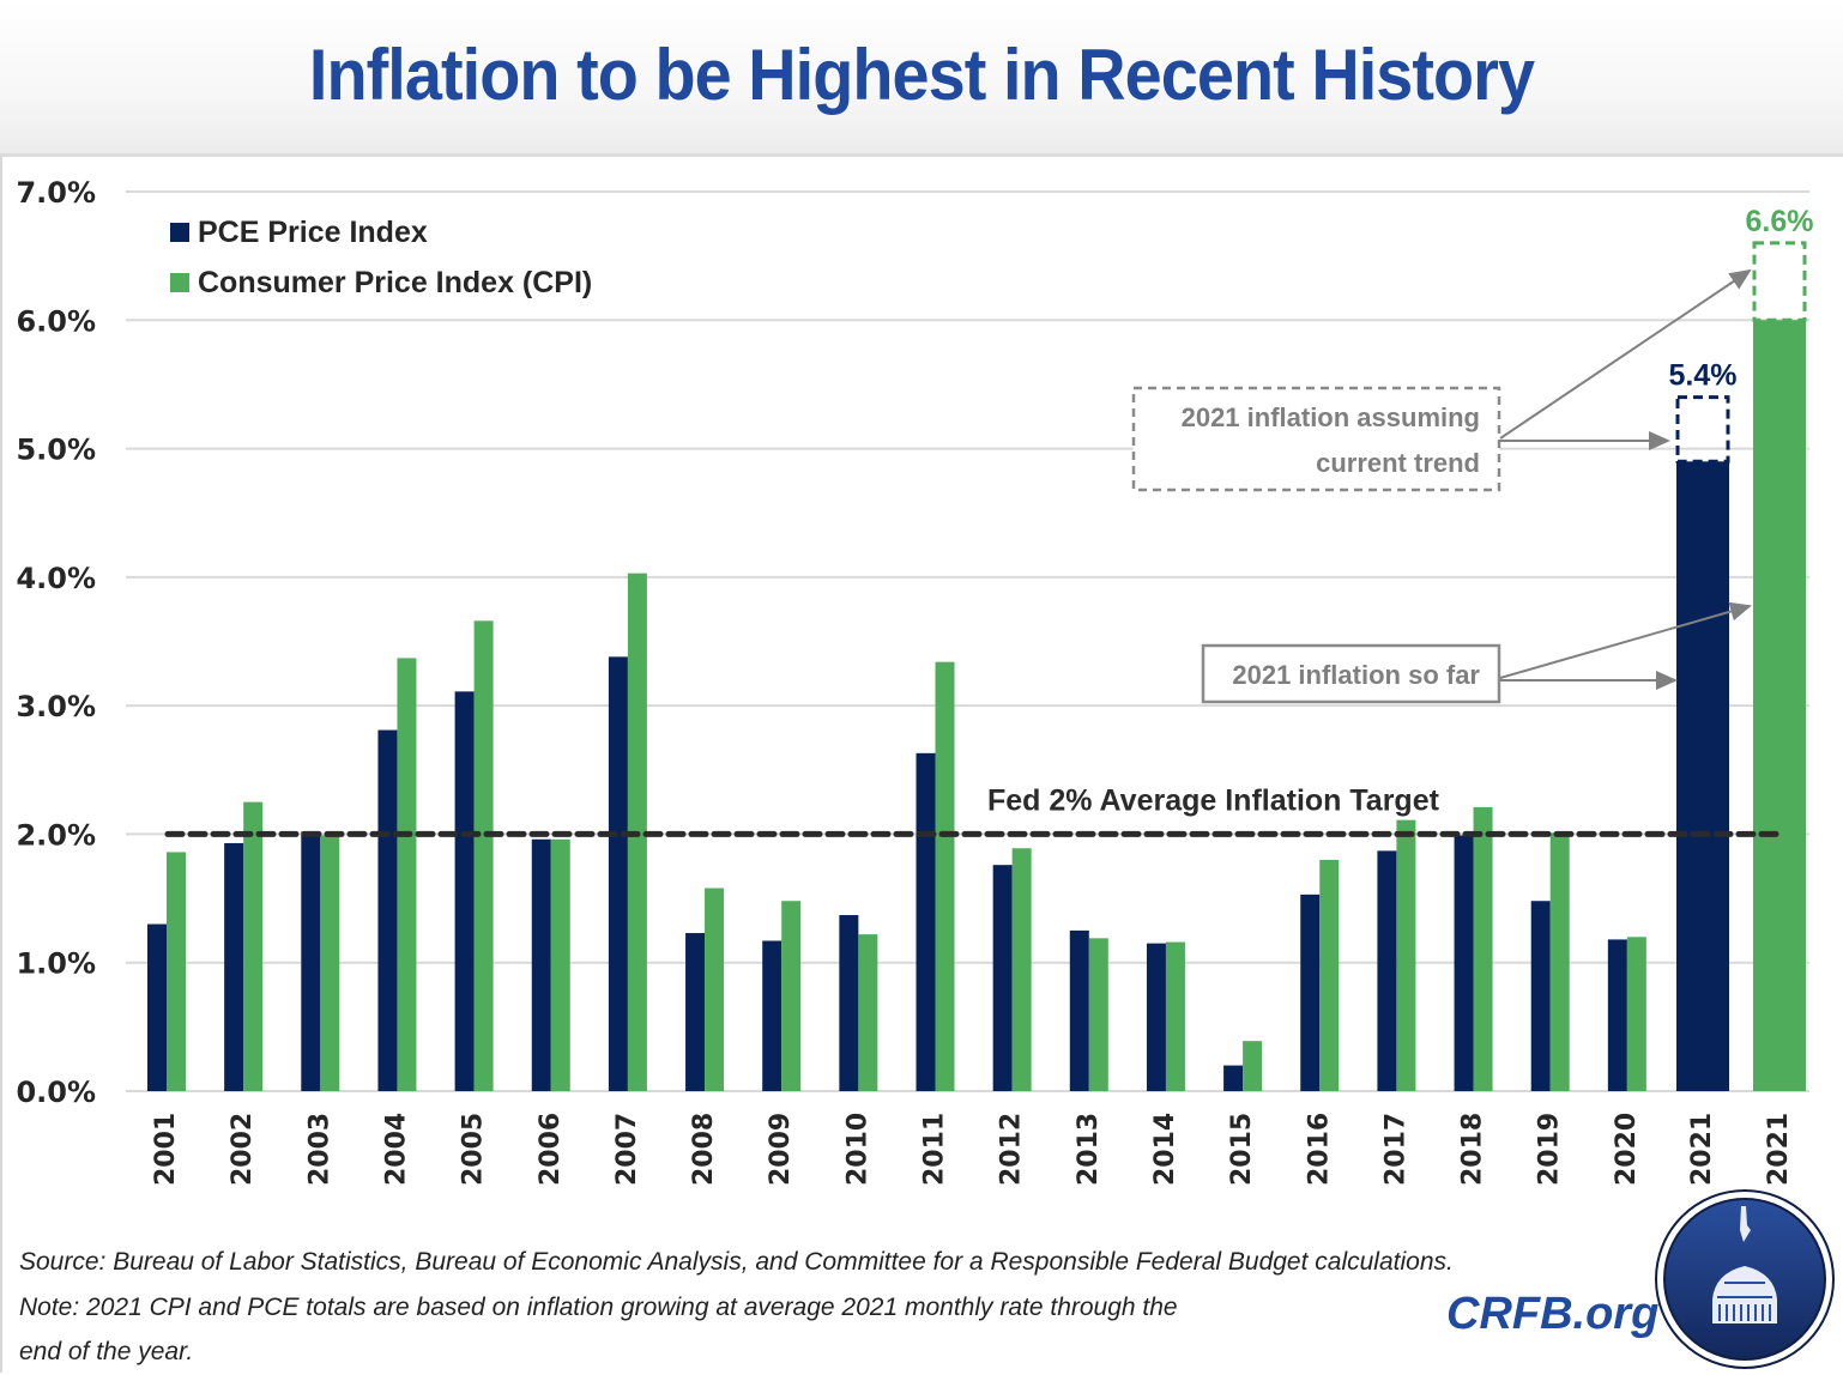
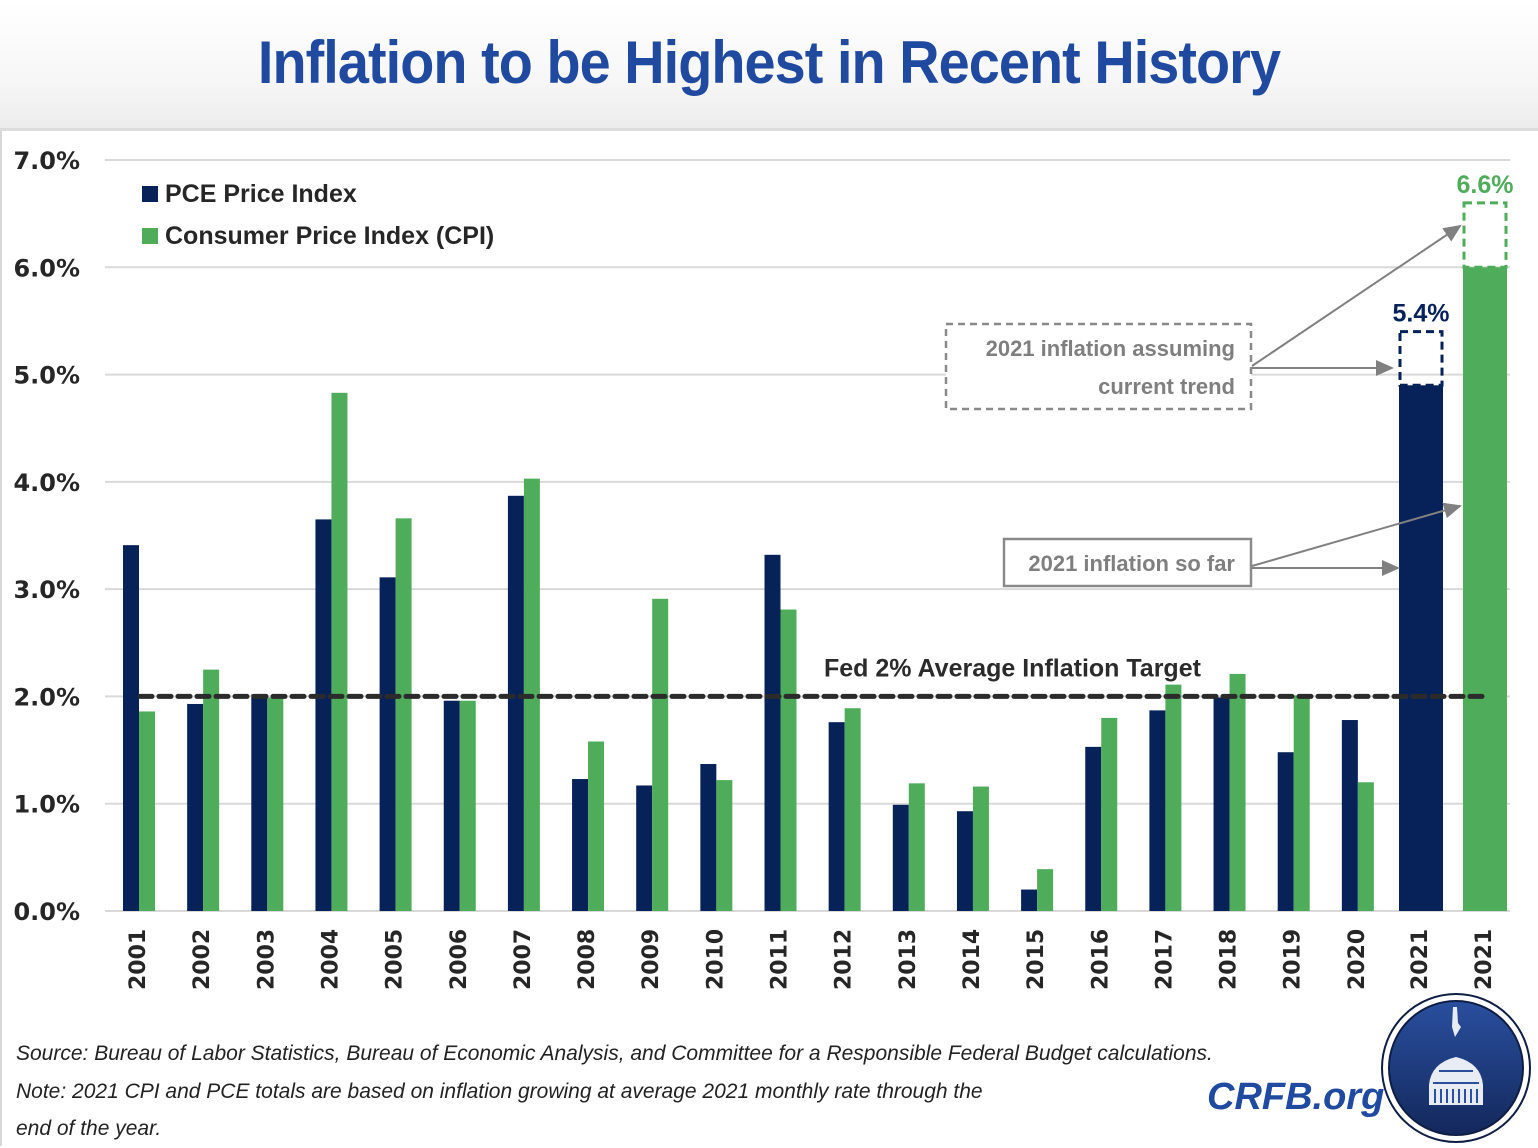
PCE Price Index/2001: 1.30% -> 3.41%
PCE Price Index/2004: 2.81% -> 3.65%
Consumer Price Index (CPI)/2004: 3.37% -> 4.83%
PCE Price Index/2007: 3.38% -> 3.87%
Consumer Price Index (CPI)/2009: 1.48% -> 2.91%
PCE Price Index/2011: 2.63% -> 3.32%
Consumer Price Index (CPI)/2011: 3.34% -> 2.81%
PCE Price Index/2013: 1.25% -> 0.99%
PCE Price Index/2014: 1.15% -> 0.93%
PCE Price Index/2020: 1.18% -> 1.78%
